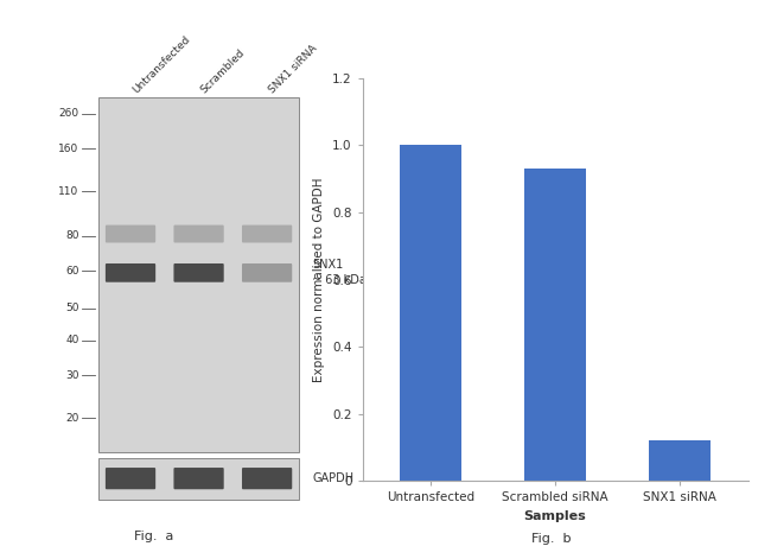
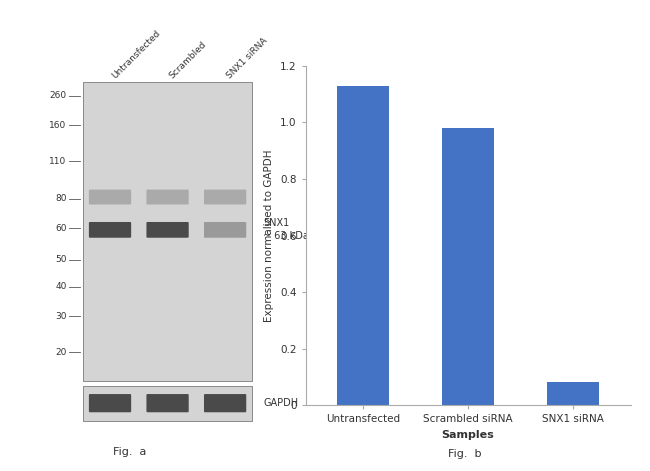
Untransfected: 1.00 -> 1.13
Scrambled siRNA: 0.93 -> 0.98
SNX1 siRNA: 0.12 -> 0.08
